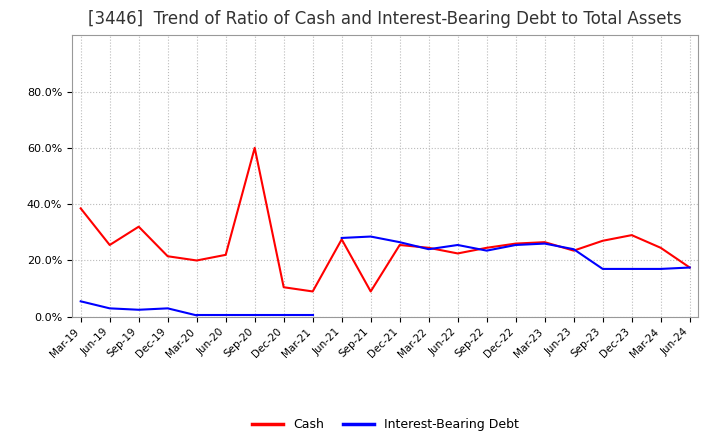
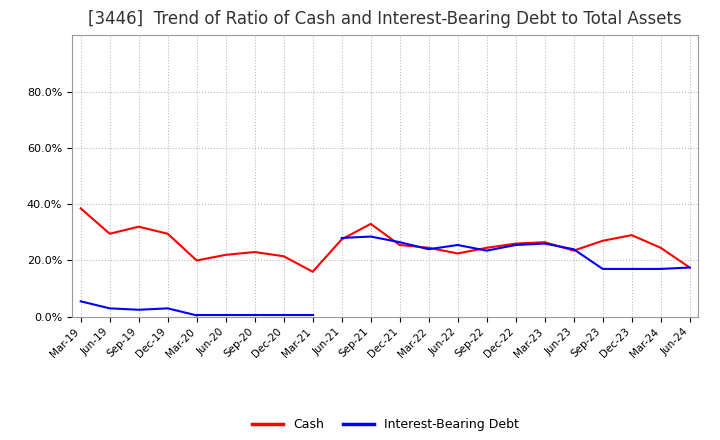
Cash/Jun-19: 25.5% -> 29.5%
Cash/Dec-19: 21.5% -> 29.5%
Cash/Sep-20: 60.0% -> 23.0%
Cash/Dec-20: 10.5% -> 21.5%
Cash/Mar-21: 9.0% -> 16.0%
Cash/Sep-21: 9.0% -> 33.0%
